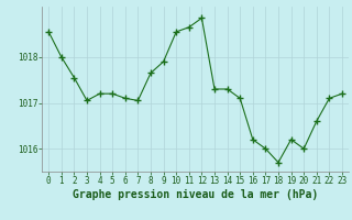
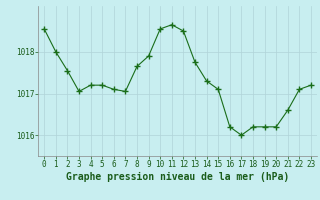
12: 1018.85 -> 1018.50
13: 1017.30 -> 1017.75
18: 1015.70 -> 1016.20
20: 1016.00 -> 1016.20
